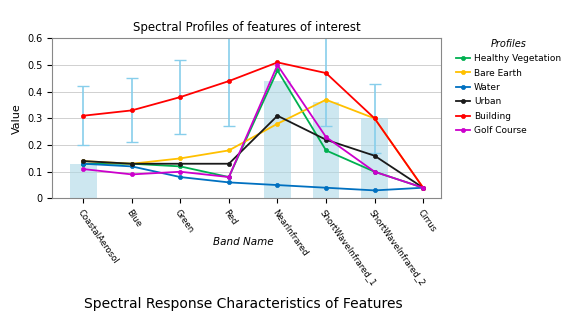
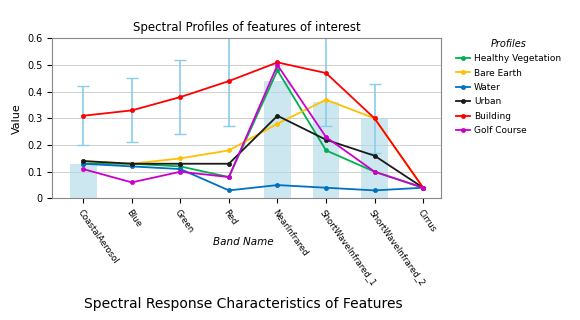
Golf Course/Blue: 0.09 -> 0.06
Water/Green: 0.08 -> 0.11
Water/Red: 0.06 -> 0.03
